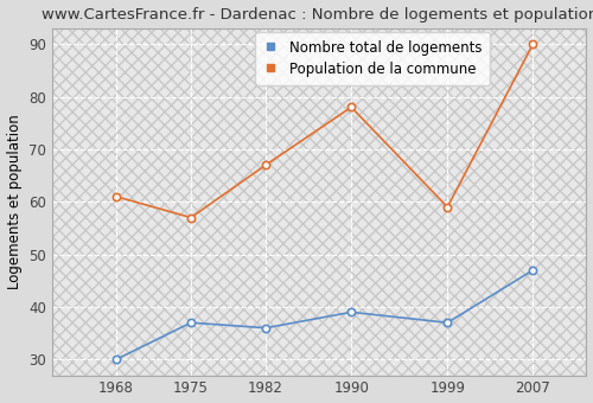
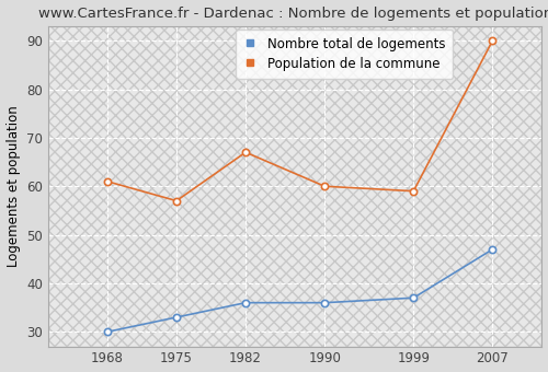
Nombre total de logements/1975: 37 -> 33
Nombre total de logements/1990: 39 -> 36
Population de la commune/1990: 78 -> 60
